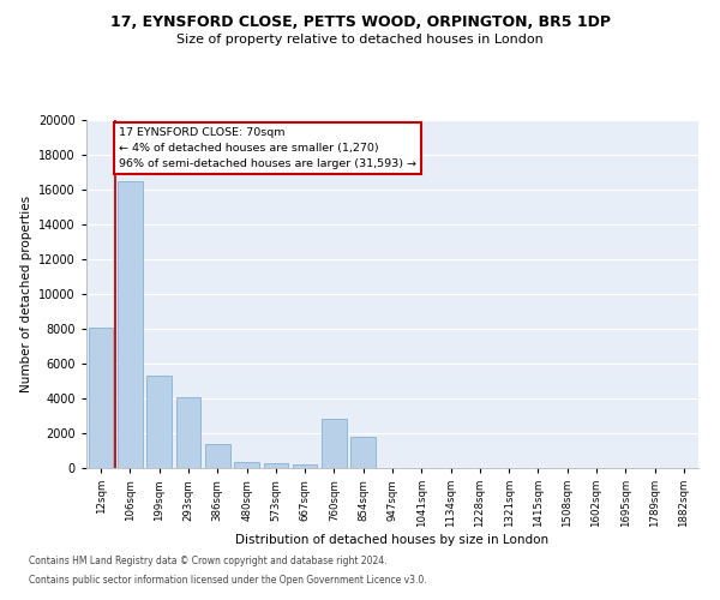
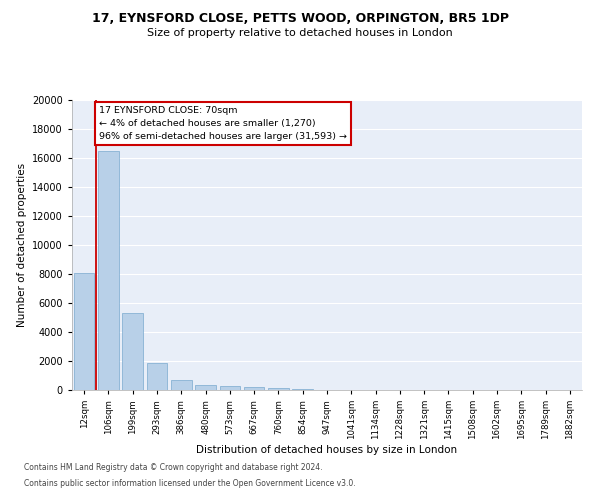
293sqm: 4100 -> 1800
386sqm: 1400 -> 700
760sqm: 2800 -> 200
854sqm: 1800 -> 100
